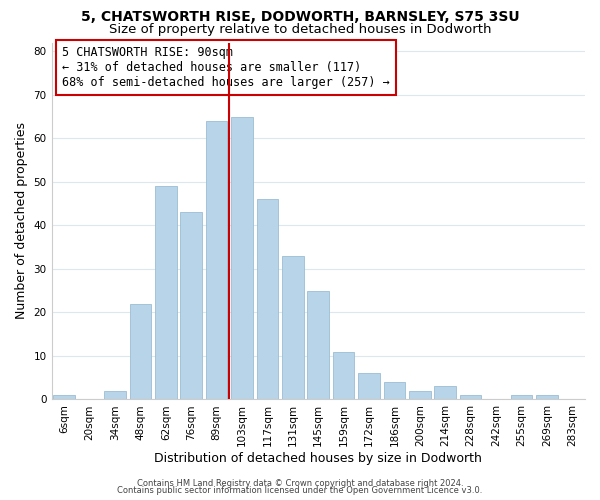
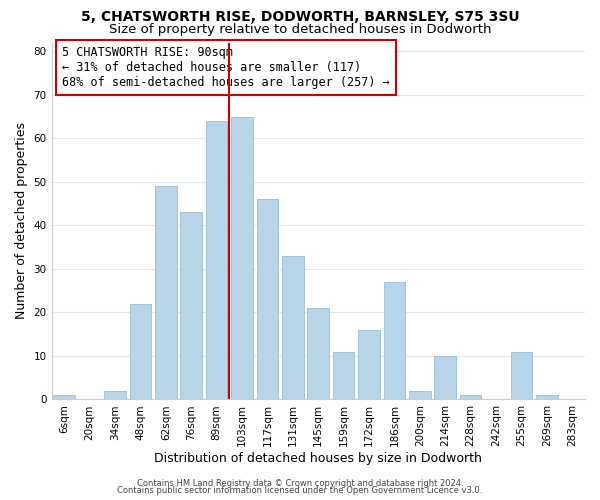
145sqm: 25 -> 21
172sqm: 6 -> 16
186sqm: 4 -> 27
214sqm: 3 -> 10
255sqm: 1 -> 11
